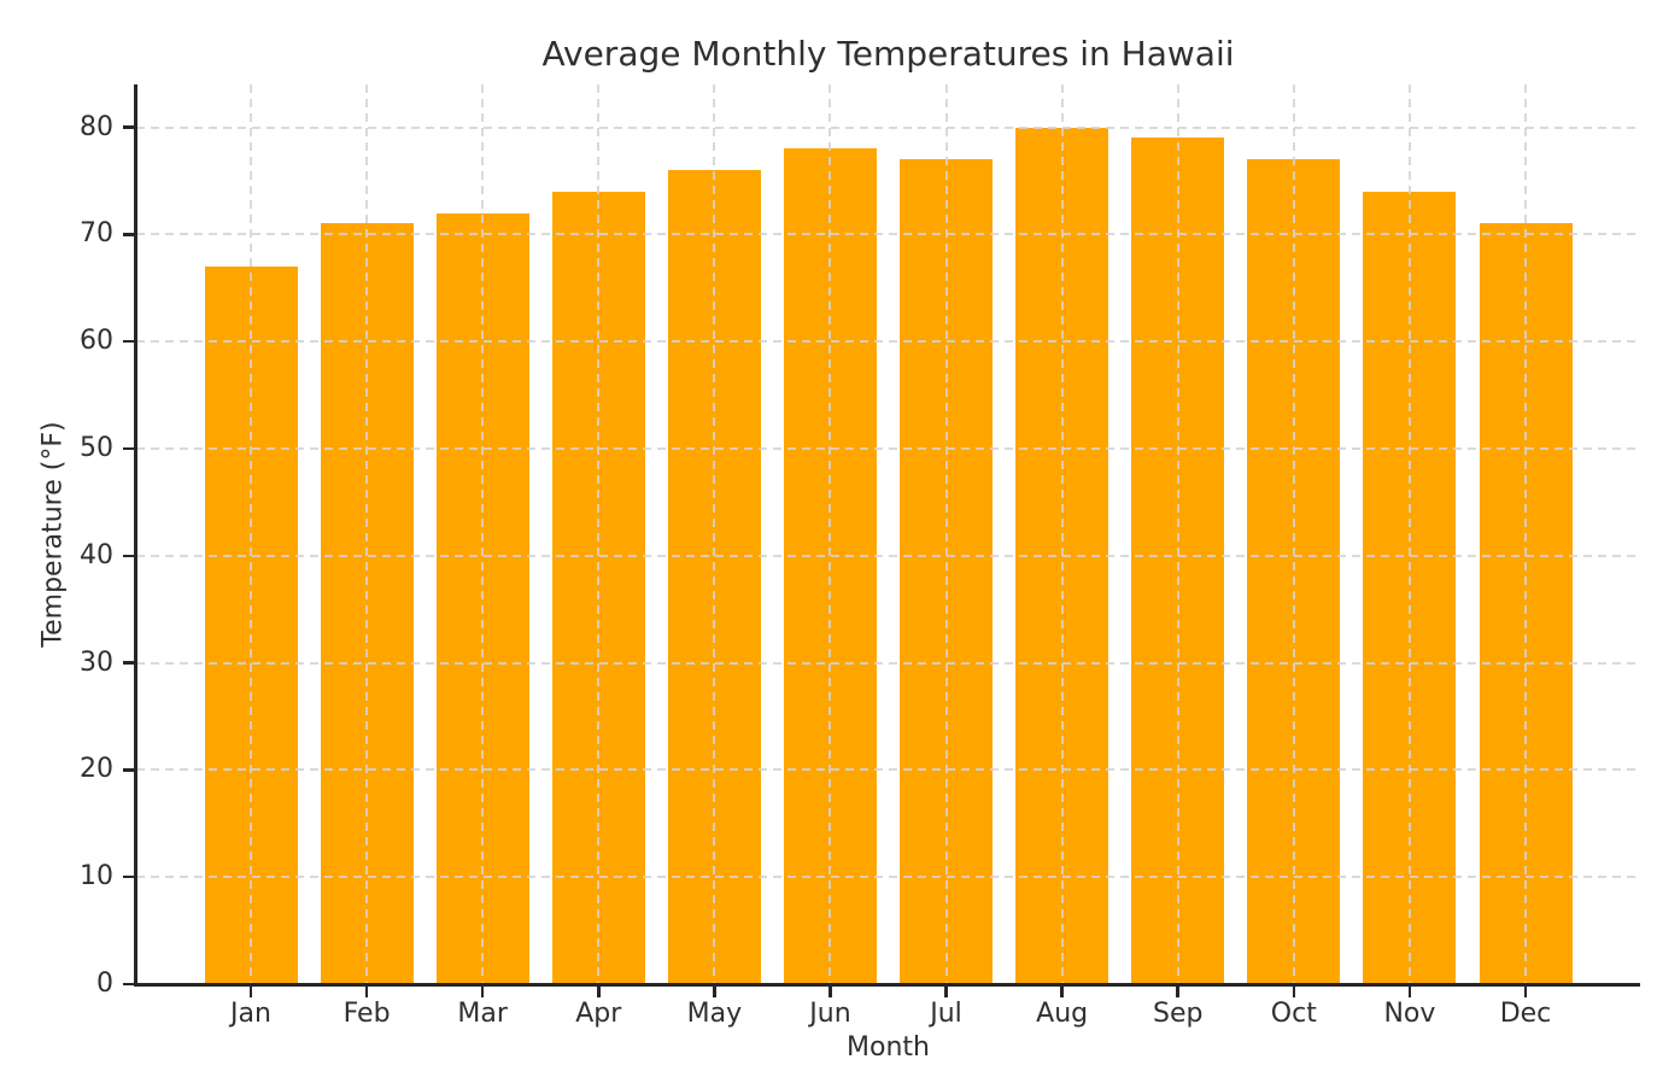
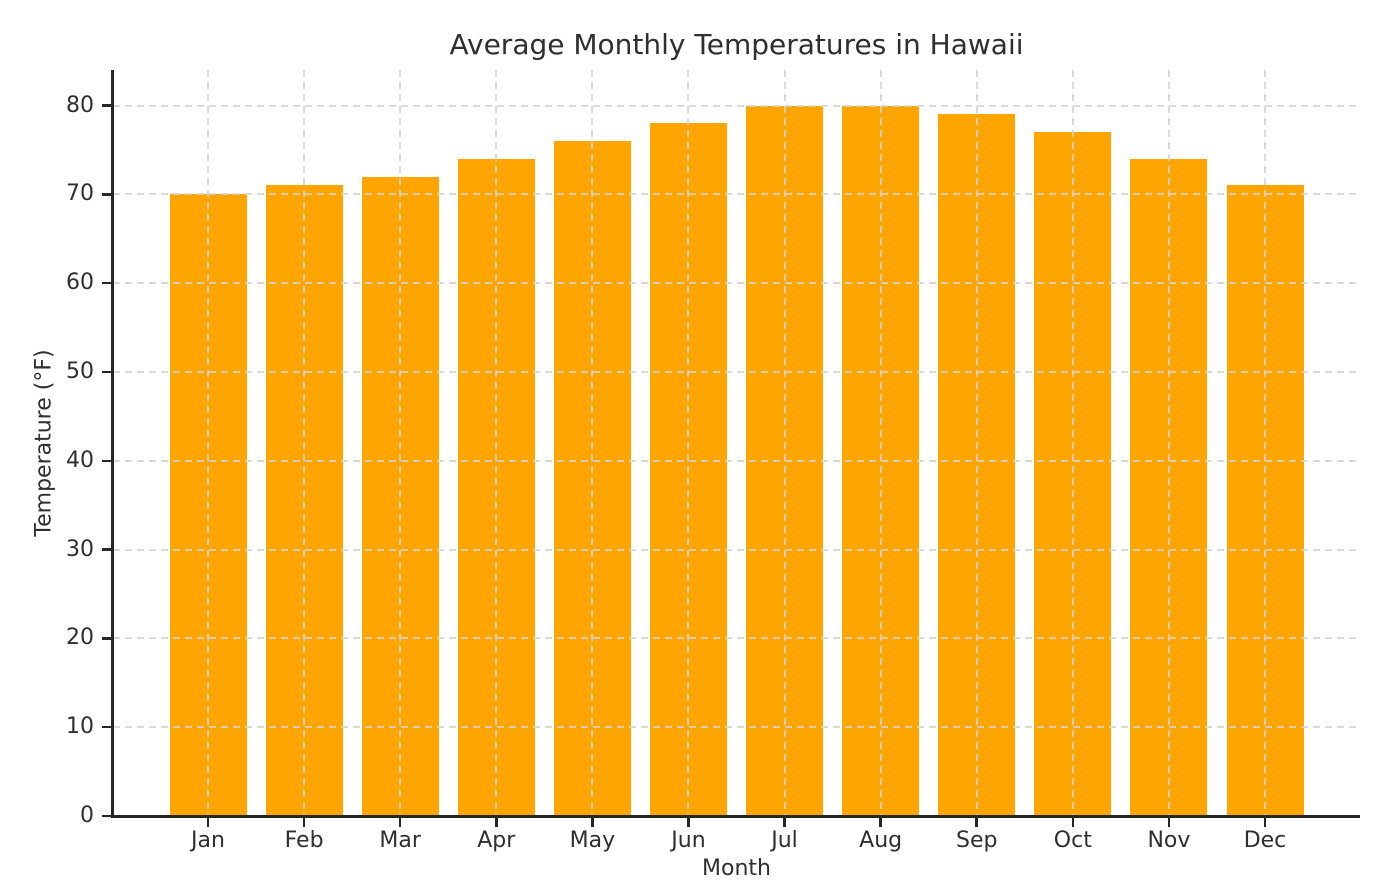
Jan: 67 -> 70
Jul: 77 -> 80
